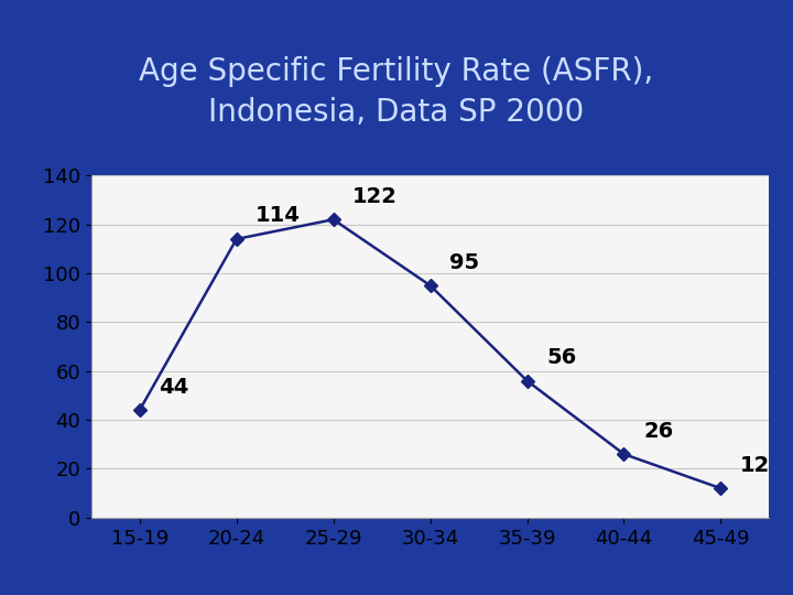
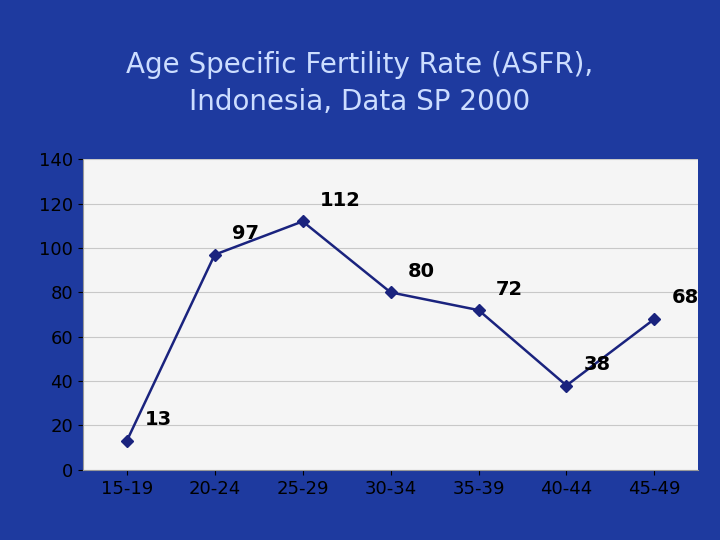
15-19: 44 -> 13
20-24: 114 -> 97
25-29: 122 -> 112
30-34: 95 -> 80
35-39: 56 -> 72
40-44: 26 -> 38
45-49: 12 -> 68
